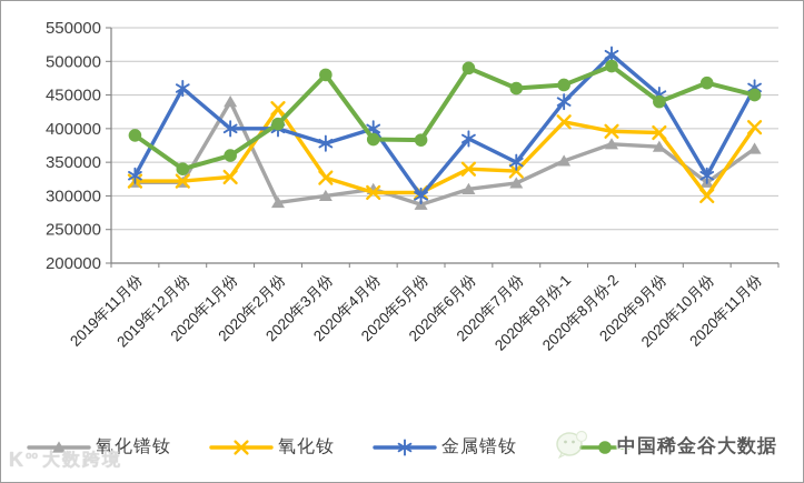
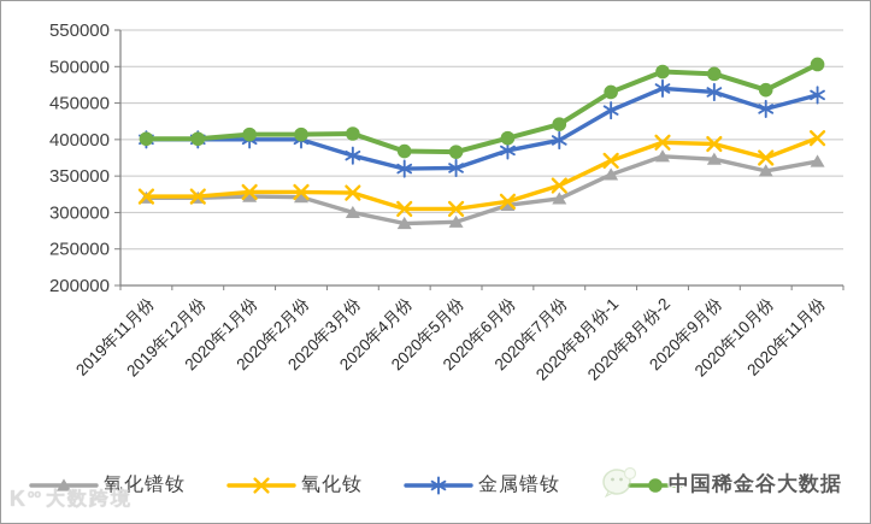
金属镨钕/2019年11月份: 330000 -> 400000
中国稀金谷大数据/2019年11月份: 390000 -> 400000
金属镨钕/2019年12月份: 460000 -> 400000
中国稀金谷大数据/2019年12月份: 340000 -> 400000
氧化镨钕/2020年1月份: 440000 -> 320000
中国稀金谷大数据/2020年1月份: 360000 -> 410000
氧化镨钕/2020年2月份: 290000 -> 320000
氧化钕/2020年2月份: 430000 -> 330000
中国稀金谷大数据/2020年3月份: 480000 -> 410000
氧化镨钕/2020年4月份: 310000 -> 280000
金属镨钕/2020年4月份: 400000 -> 360000
金属镨钕/2020年5月份: 300000 -> 360000
氧化钕/2020年6月份: 340000 -> 320000
中国稀金谷大数据/2020年6月份: 490000 -> 400000
金属镨钕/2020年7月份: 350000 -> 400000
中国稀金谷大数据/2020年7月份: 460000 -> 420000
氧化钕/2020年8月份-1: 410000 -> 370000
金属镨钕/2020年8月份-2: 510000 -> 470000
金属镨钕/2020年9月份: 450000 -> 460000
中国稀金谷大数据/2020年9月份: 440000 -> 490000
氧化镨钕/2020年10月份: 320000 -> 360000
氧化钕/2020年10月份: 300000 -> 380000
金属镨钕/2020年10月份: 330000 -> 440000
中国稀金谷大数据/2020年11月份: 450000 -> 500000
